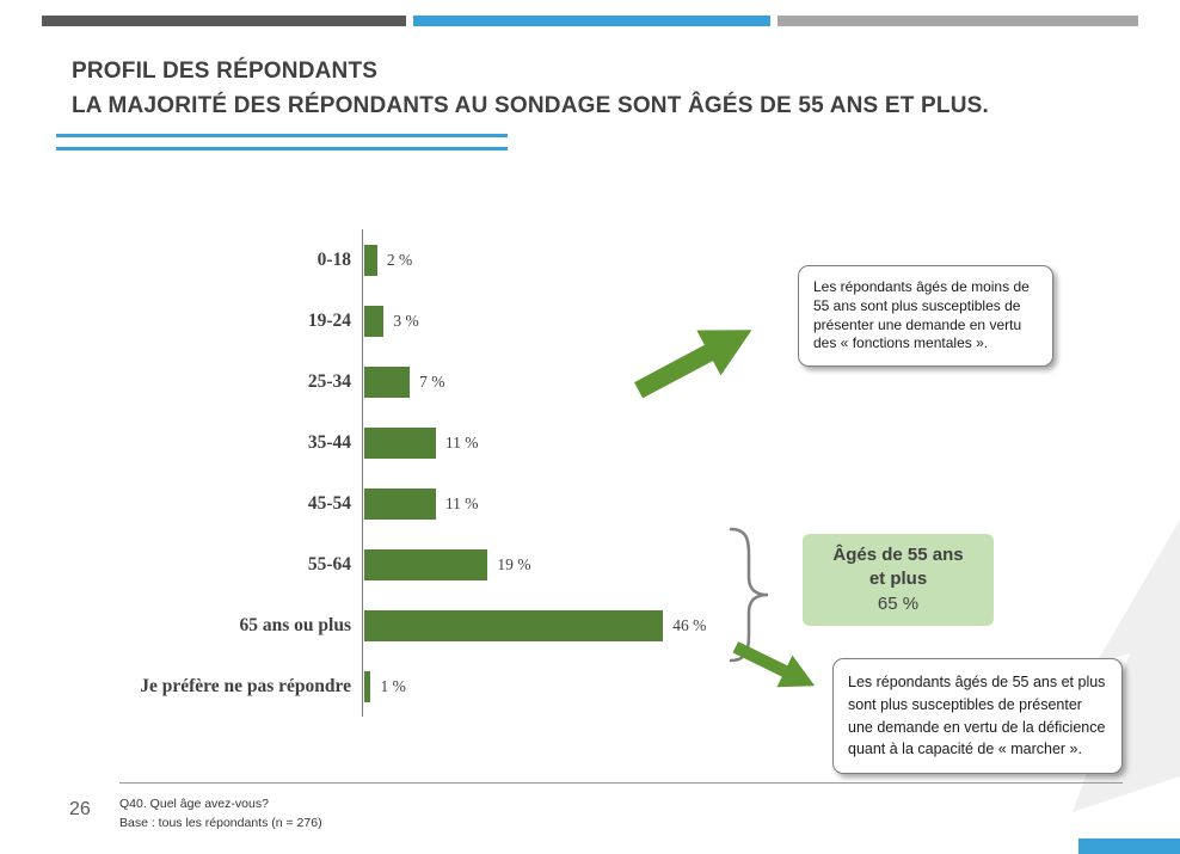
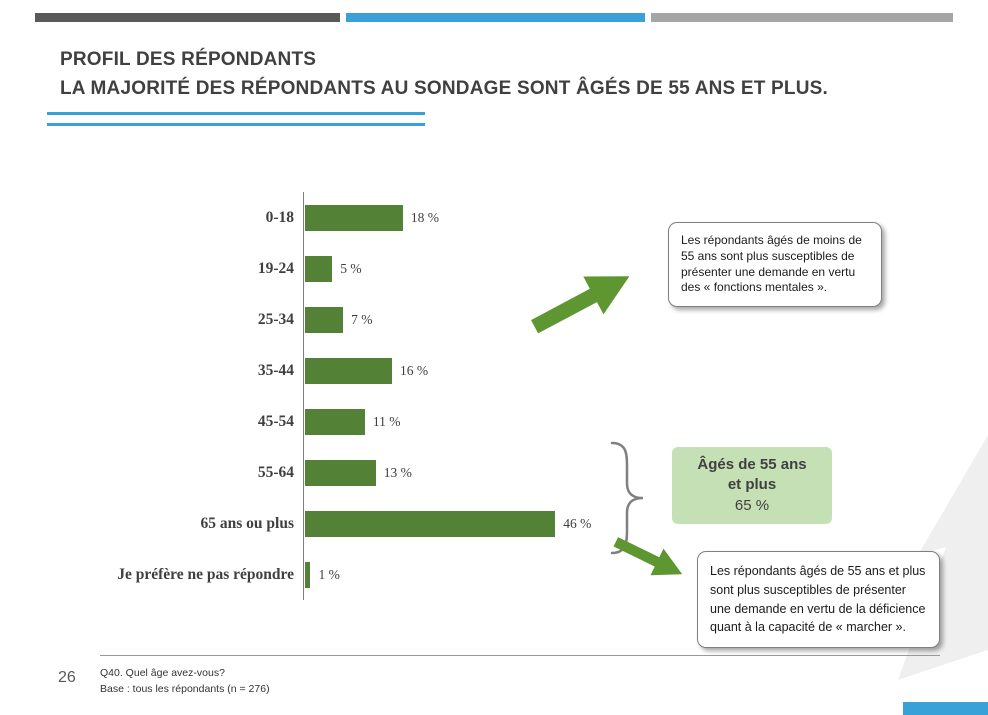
0-18: 2 -> 18
19-24: 3 -> 5
35-44: 11 -> 16
55-64: 19 -> 13
